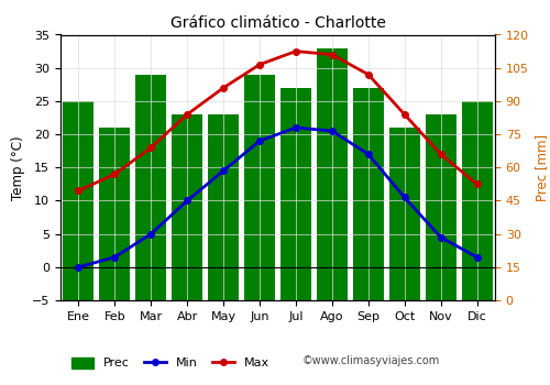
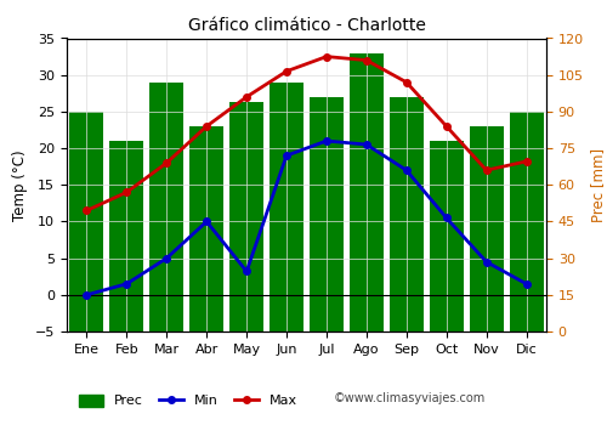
Prec/May: 84 -> 94
Min/May: 14.5 -> 3.2
Max/Dic: 12.5 -> 18.2
